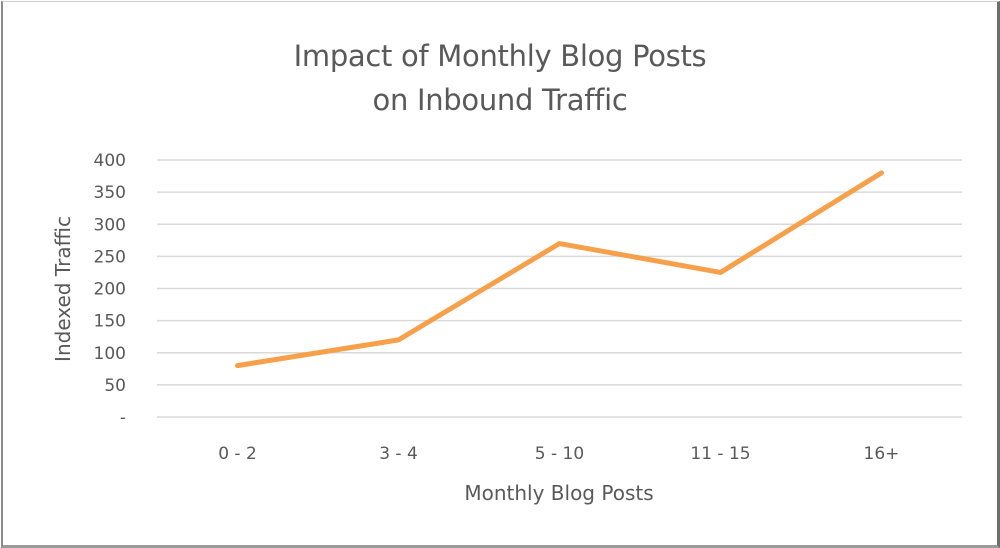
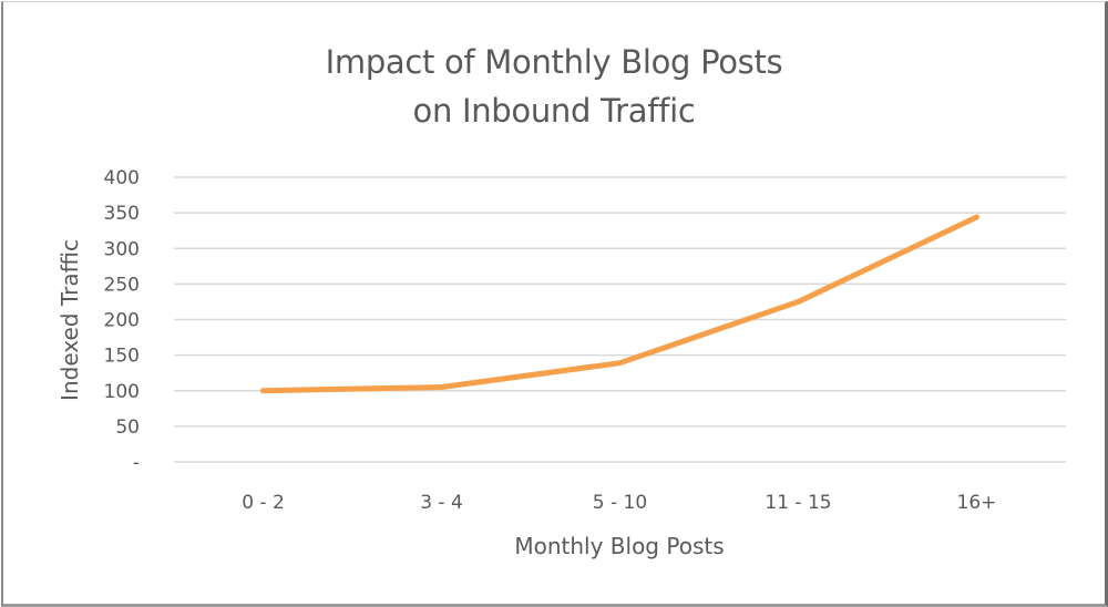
0 - 2: 80 -> 100
3 - 4: 120 -> 100
5 - 10: 270 -> 140
16+: 380 -> 340
